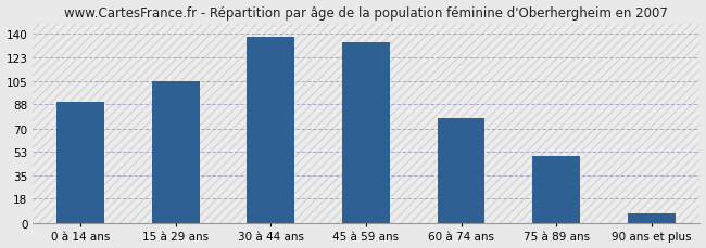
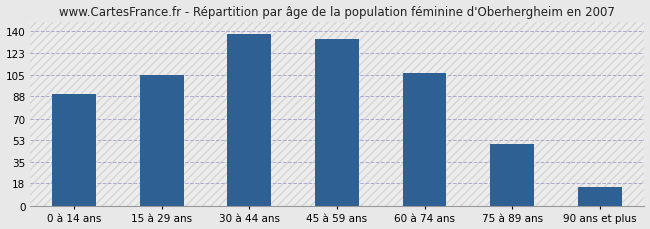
60 à 74 ans: 78 -> 107
90 ans et plus: 7 -> 15
